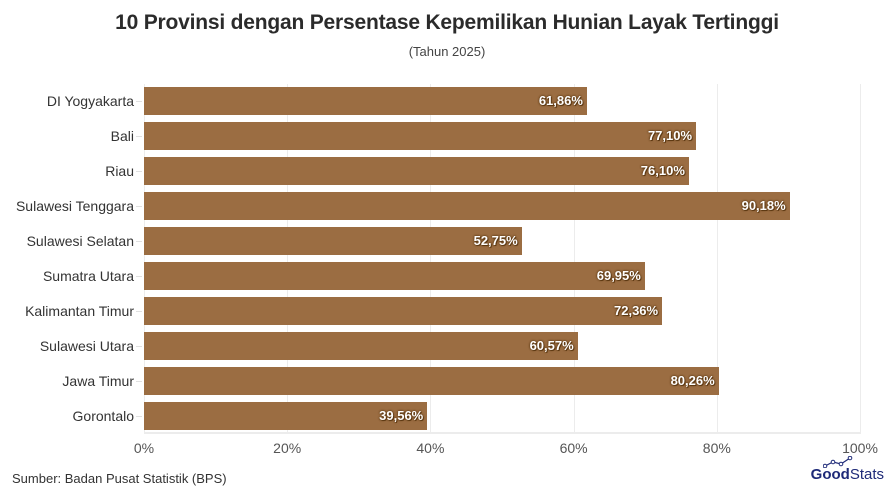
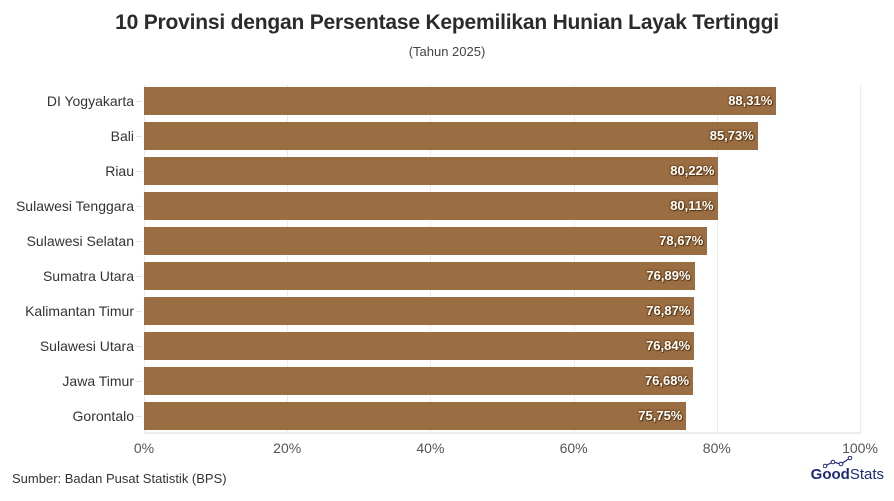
DI Yogyakarta: 61,86% -> 88,31%
Bali: 77,10% -> 85,73%
Riau: 76,10% -> 80,22%
Sulawesi Tenggara: 90,18% -> 80,11%
Sulawesi Selatan: 52,75% -> 78,67%
Sumatra Utara: 69,95% -> 76,89%
Kalimantan Timur: 72,36% -> 76,87%
Sulawesi Utara: 60,57% -> 76,84%
Jawa Timur: 80,26% -> 76,68%
Gorontalo: 39,56% -> 75,75%
